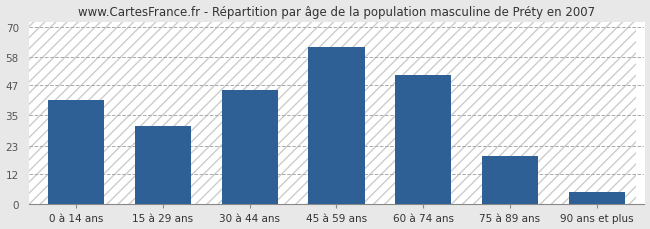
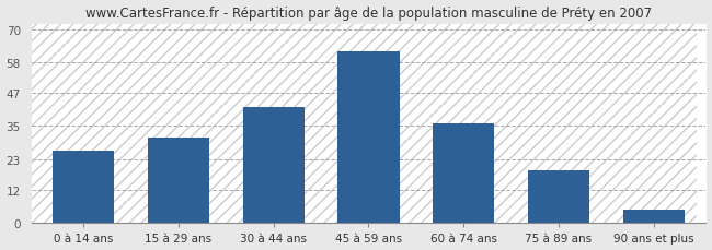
0 à 14 ans: 41 -> 26
30 à 44 ans: 45 -> 42
60 à 74 ans: 51 -> 36
